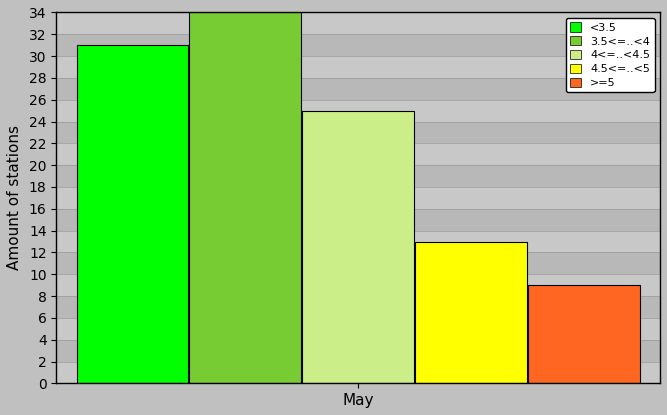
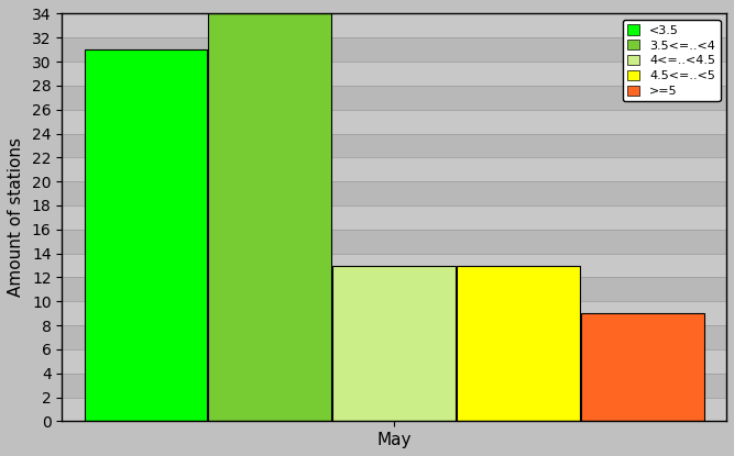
May: 25 -> 13
